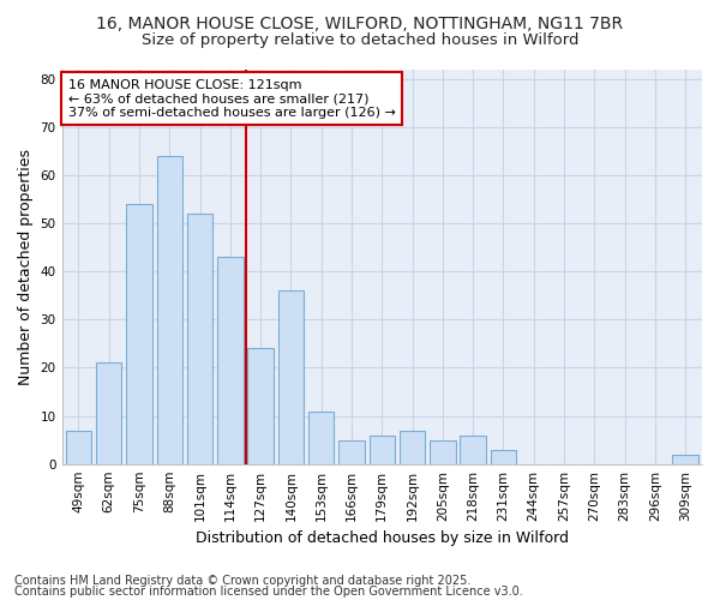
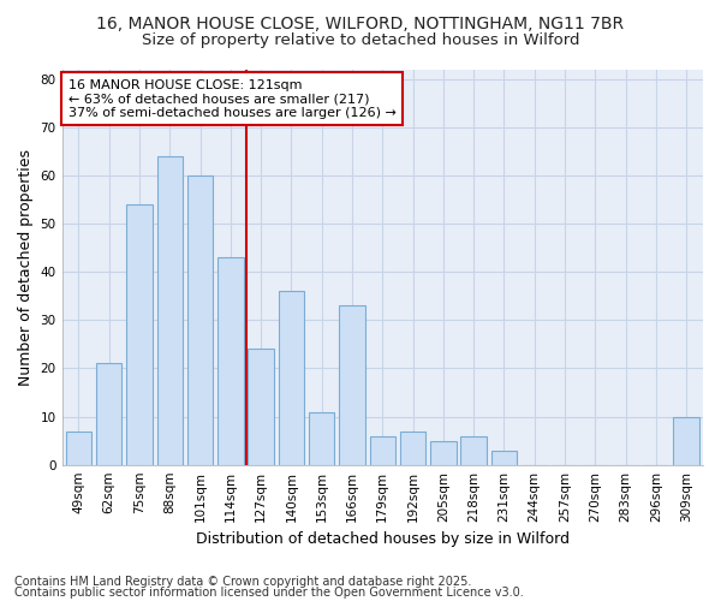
101sqm: 52 -> 60
166sqm: 5 -> 33
309sqm: 2 -> 10
